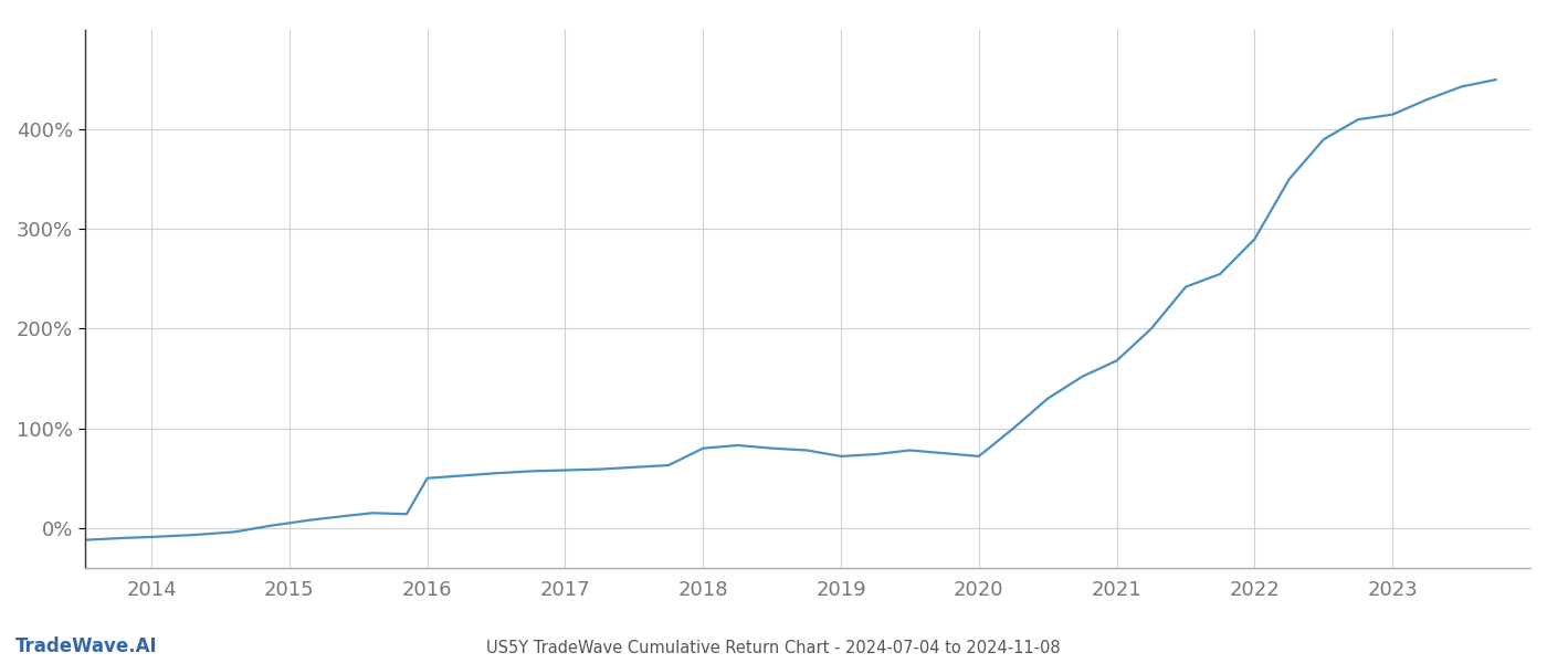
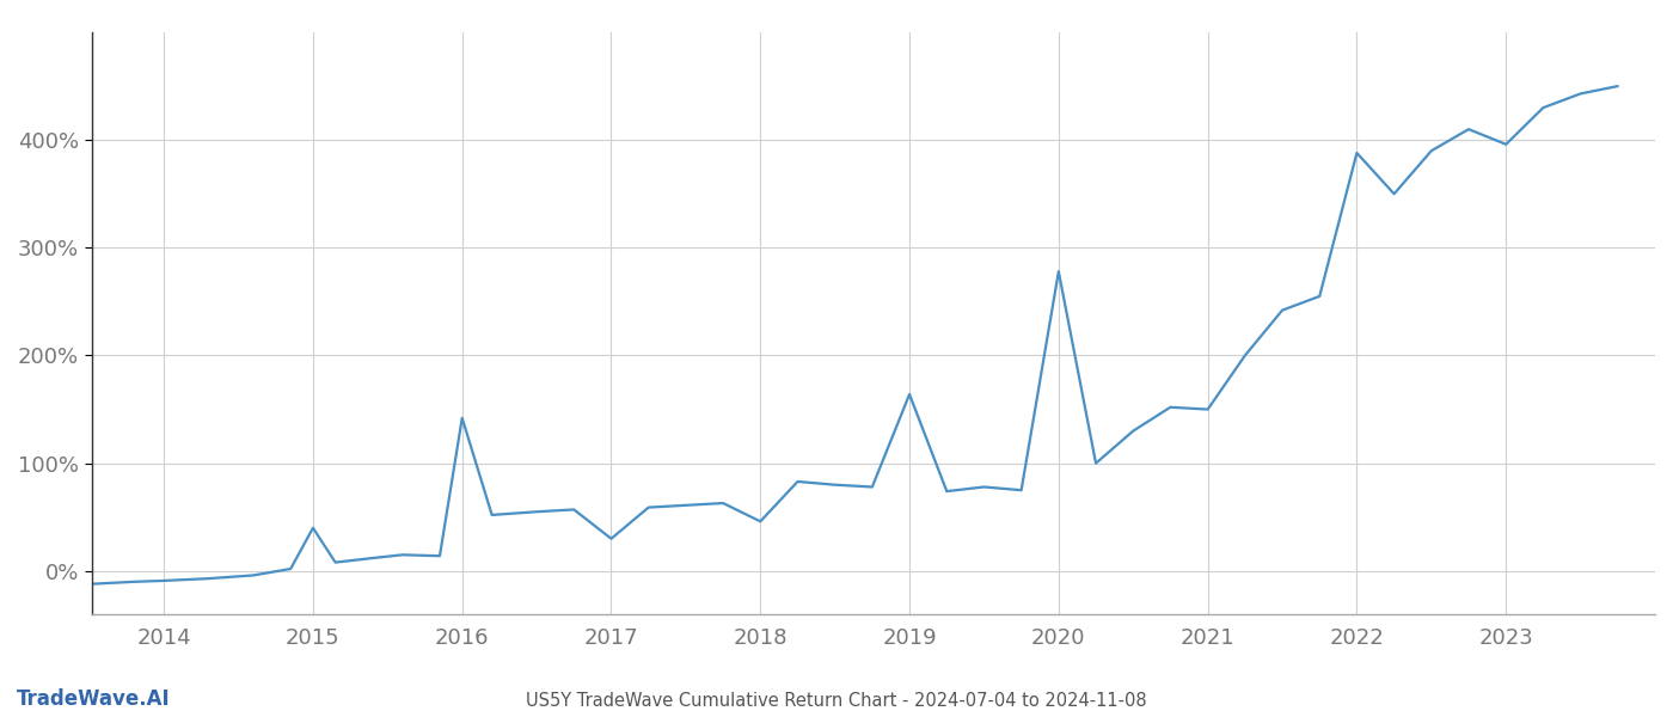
2015: 5% -> 40%
2016: 50% -> 142%
2017: 58% -> 30%
2018: 80% -> 46%
2019: 72% -> 164%
2020: 72% -> 278%
2021: 168% -> 150%
2022: 290% -> 388%
2023: 415% -> 396%
